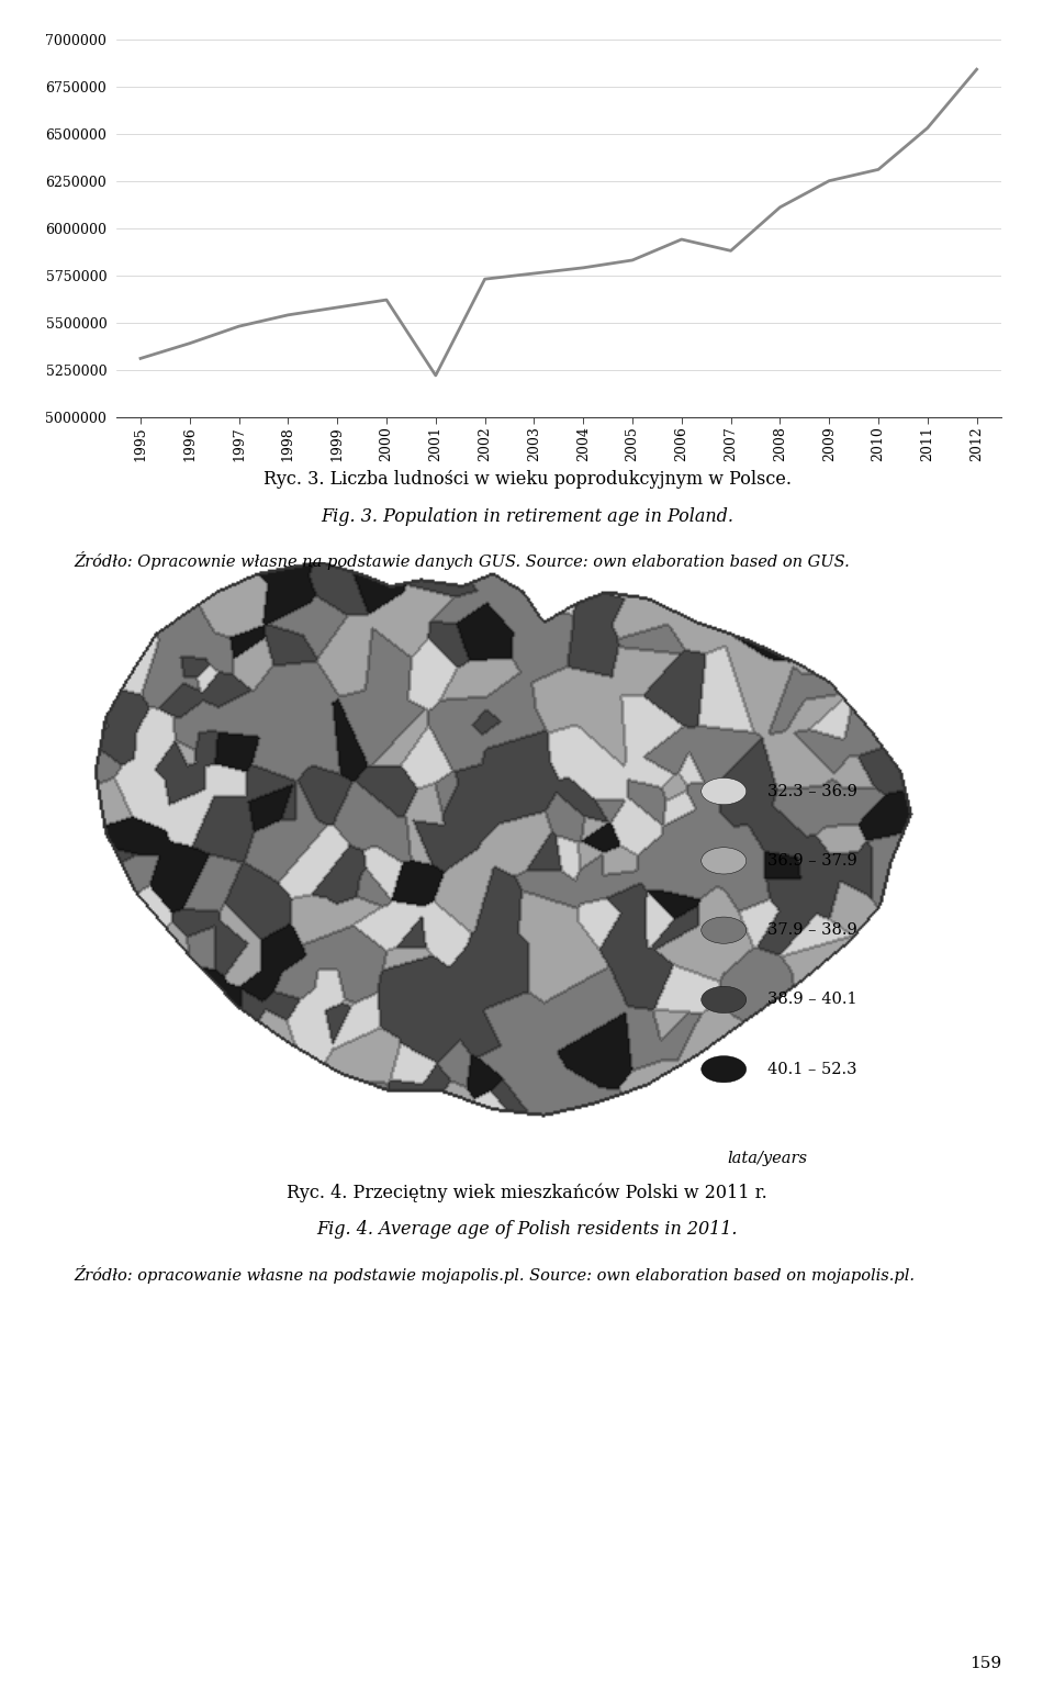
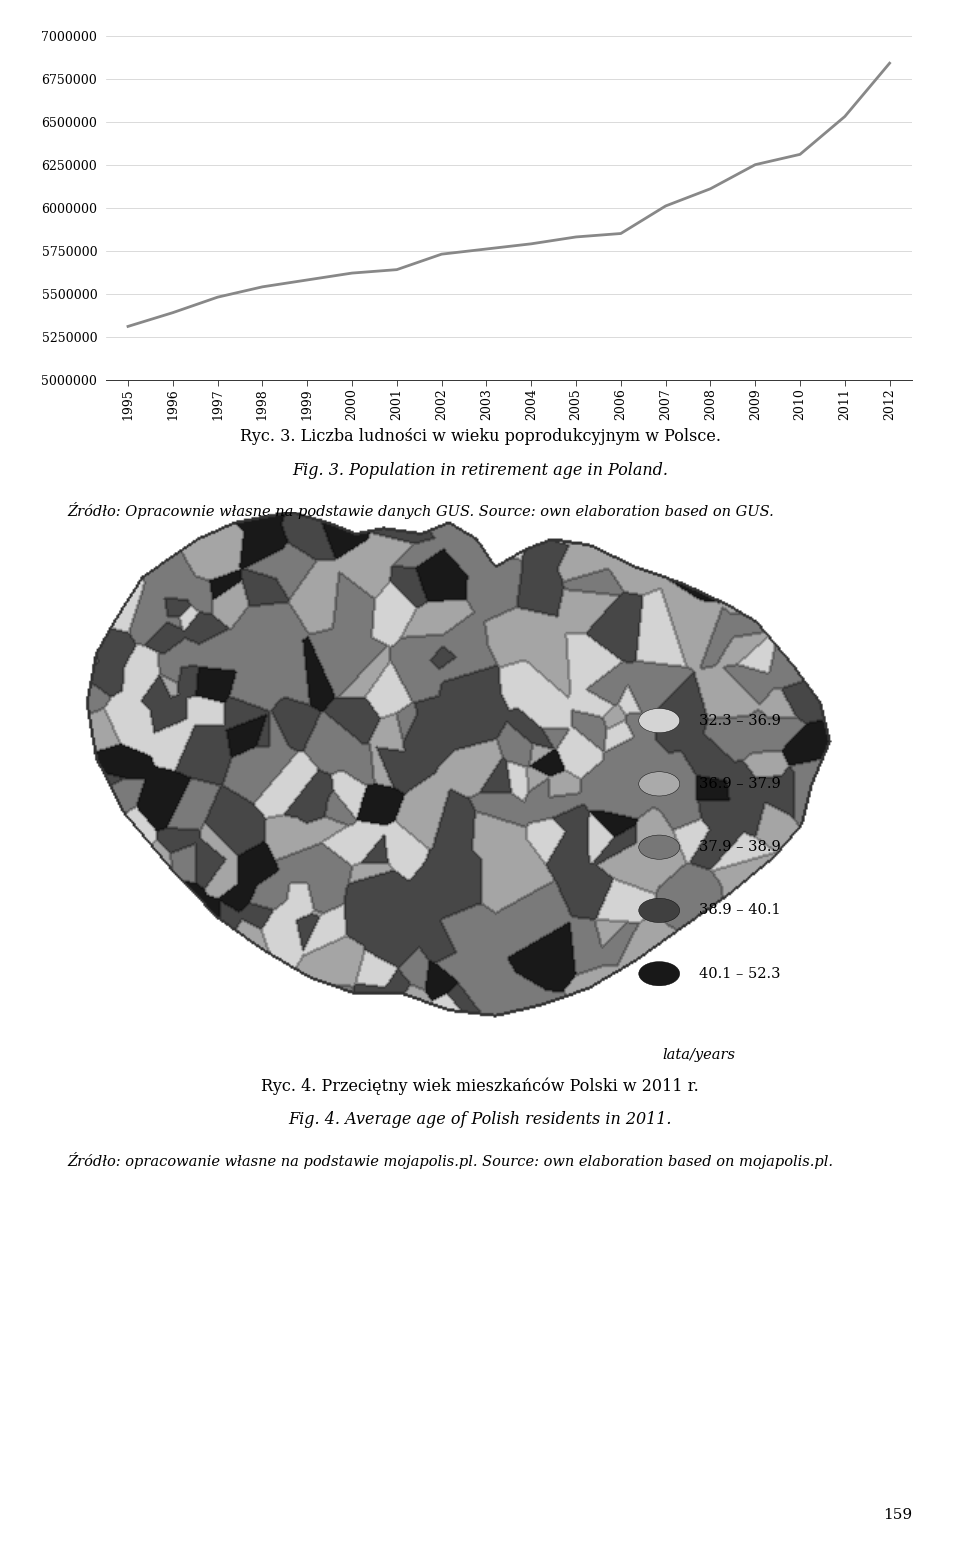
2001: 5220000 -> 5640000
2006: 5940000 -> 5850000
2007: 5880000 -> 6010000
